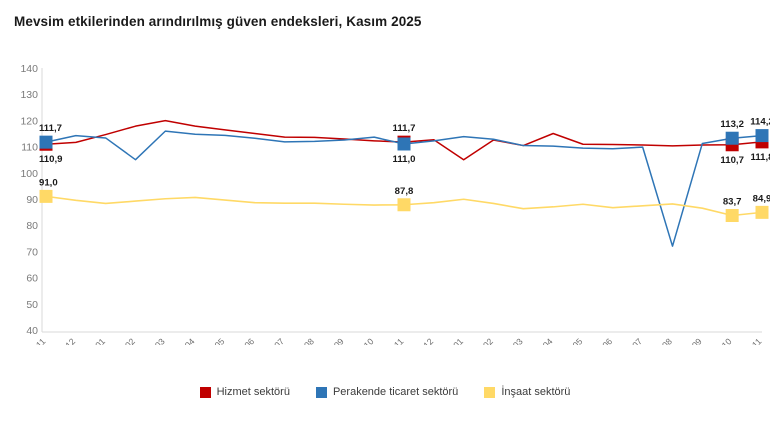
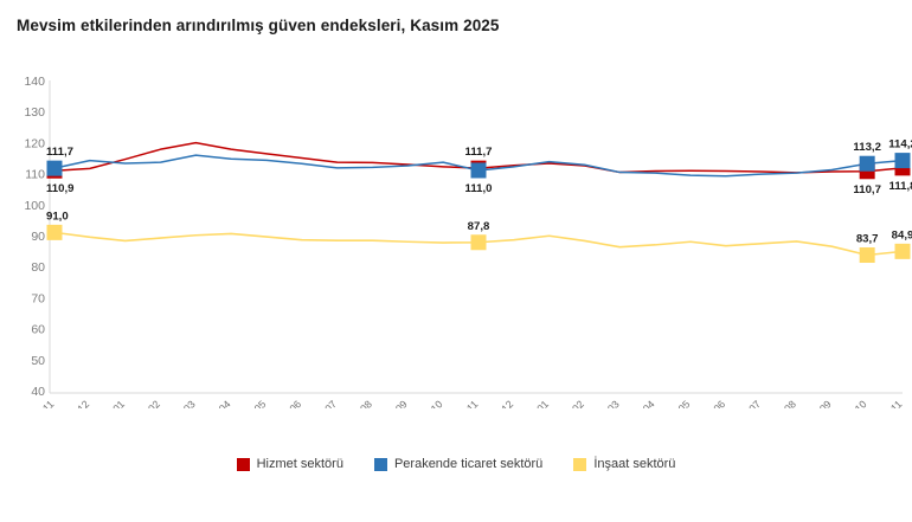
Perakende ticaret sektörü/2024-02: 105 -> 114
Hizmet sektörü/2025-01: 105 -> 113
Hizmet sektörü/2025-04: 115 -> 111
Perakende ticaret sektörü/2025-08: 72 -> 110
